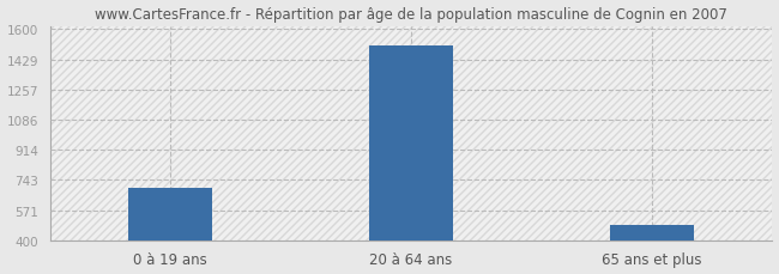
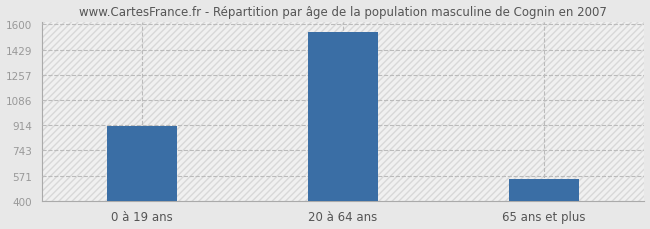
0 à 19 ans: 700 -> 910
20 à 64 ans: 1510 -> 1550
65 ans et plus: 490 -> 550
